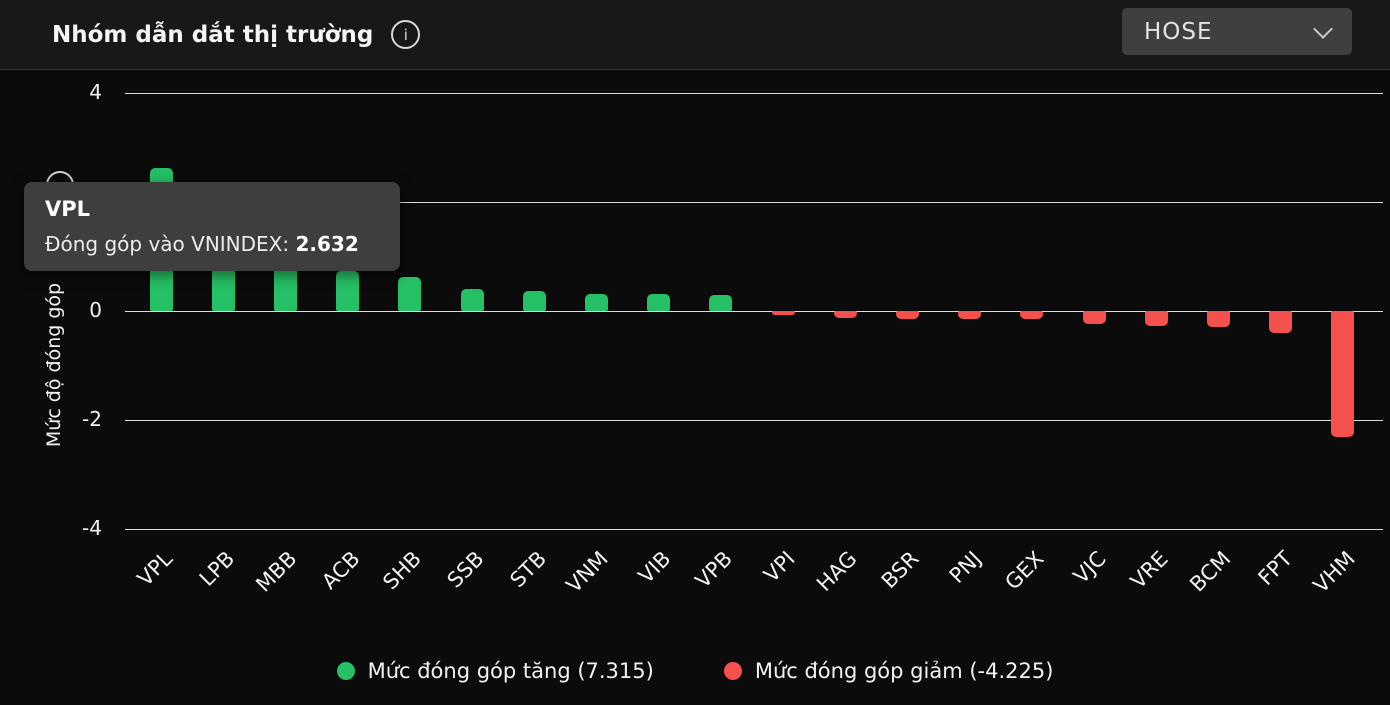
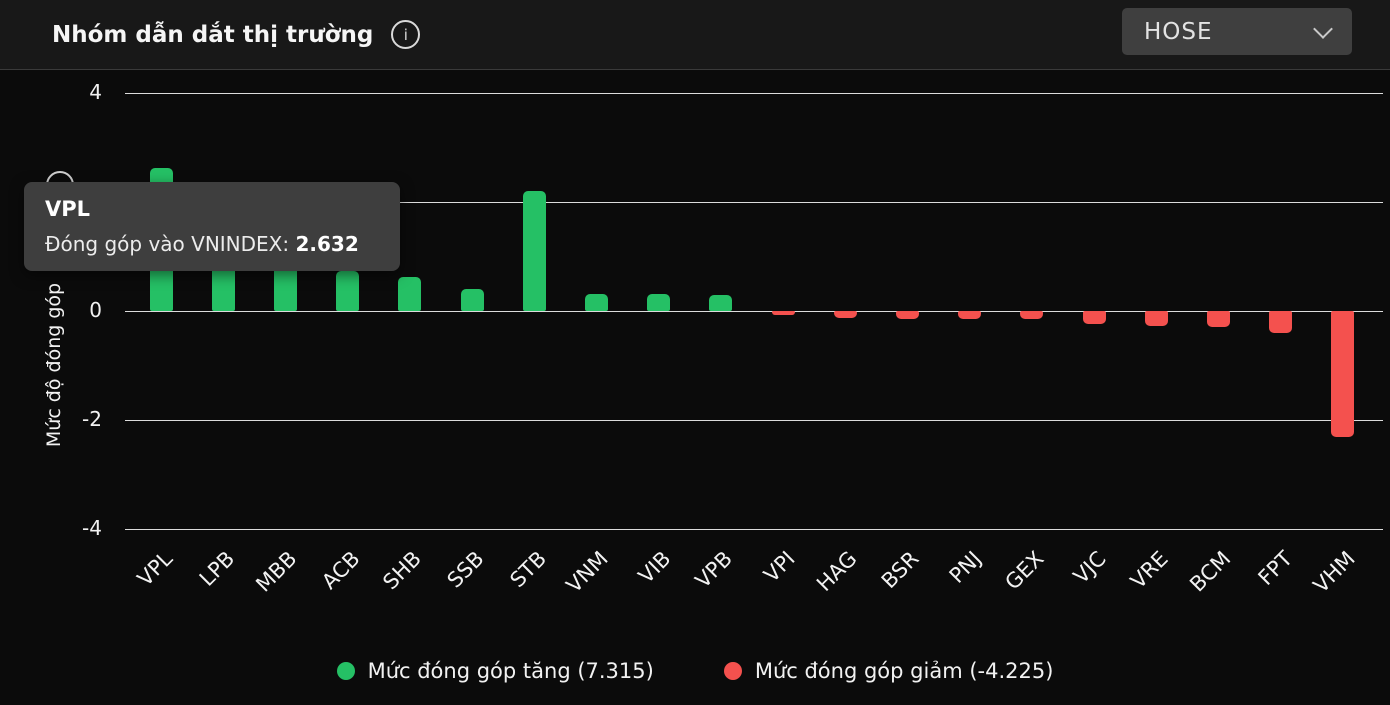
STB: 0.4 -> 2.2
